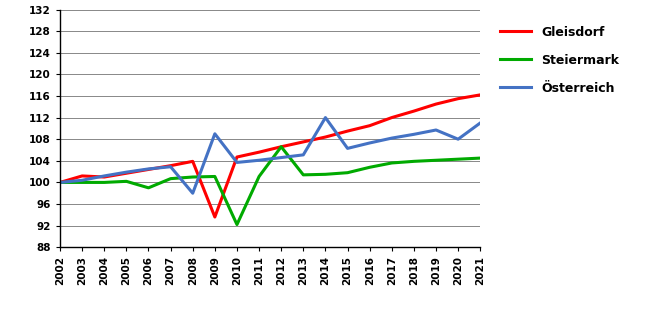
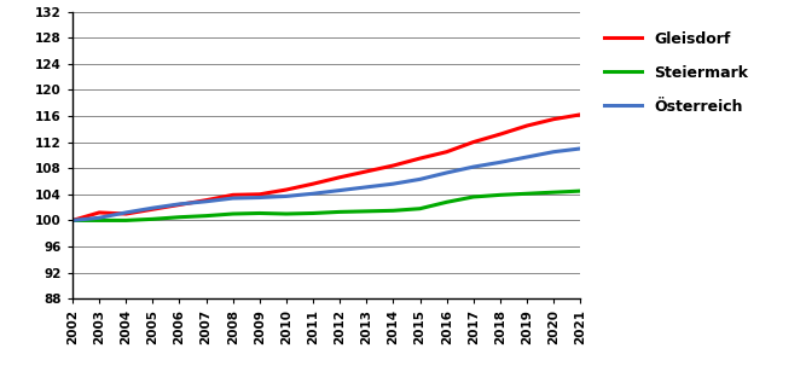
Steiermark/2006: 99.0 -> 100.5
Österreich/2008: 98.0 -> 103.4
Gleisdorf/2009: 93.6 -> 104.0
Österreich/2009: 109.0 -> 103.5
Steiermark/2010: 92.2 -> 101.0
Steiermark/2012: 106.6 -> 101.3
Österreich/2014: 112.0 -> 105.6
Österreich/2020: 108.0 -> 110.5
